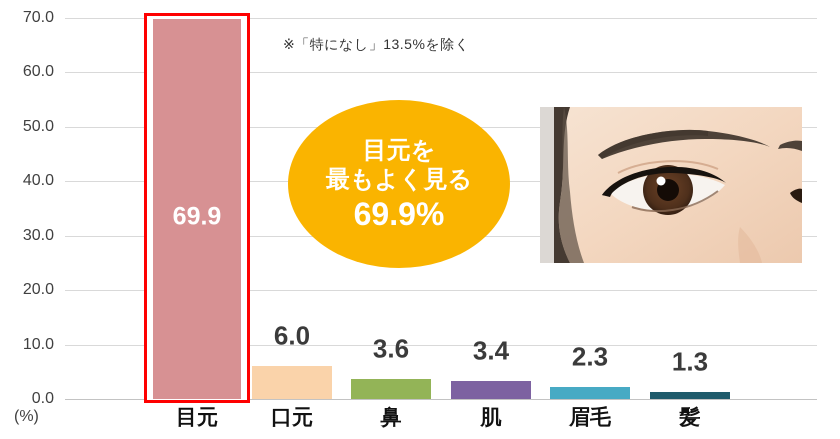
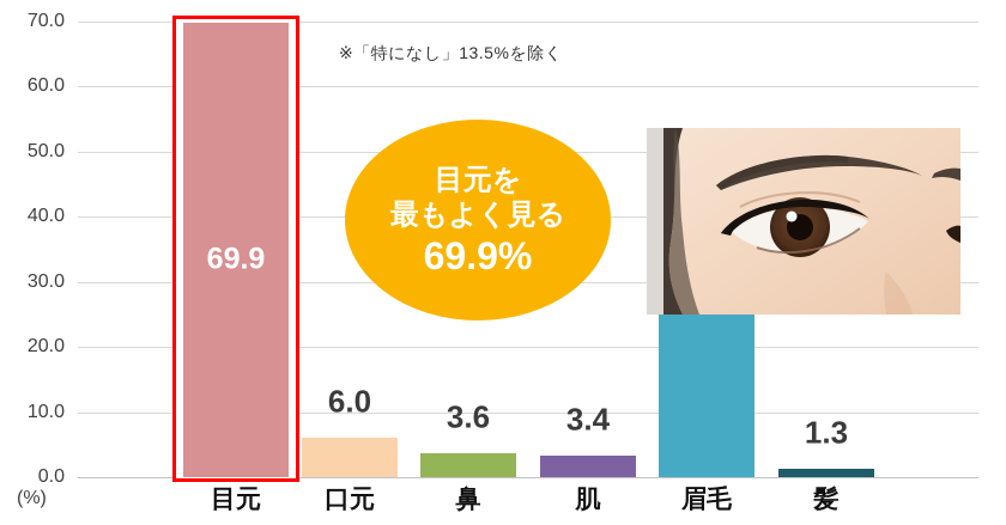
眉毛: 2.3 -> 27.3
